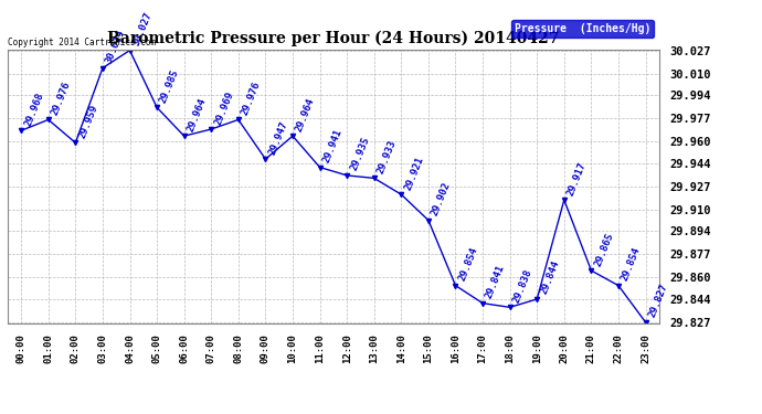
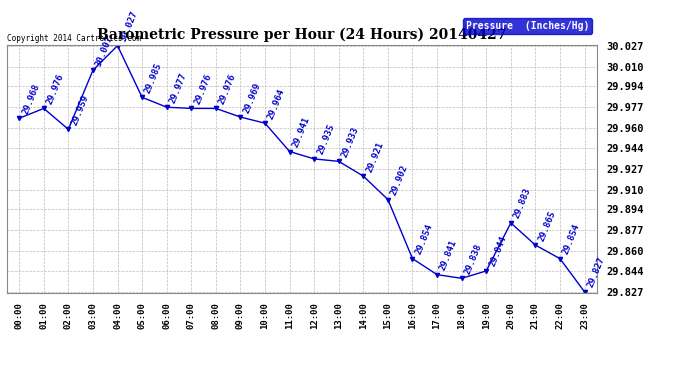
03:00: 30.014 -> 30.007
06:00: 29.964 -> 29.977
07:00: 29.969 -> 29.976
09:00: 29.947 -> 29.969
20:00: 29.917 -> 29.883
